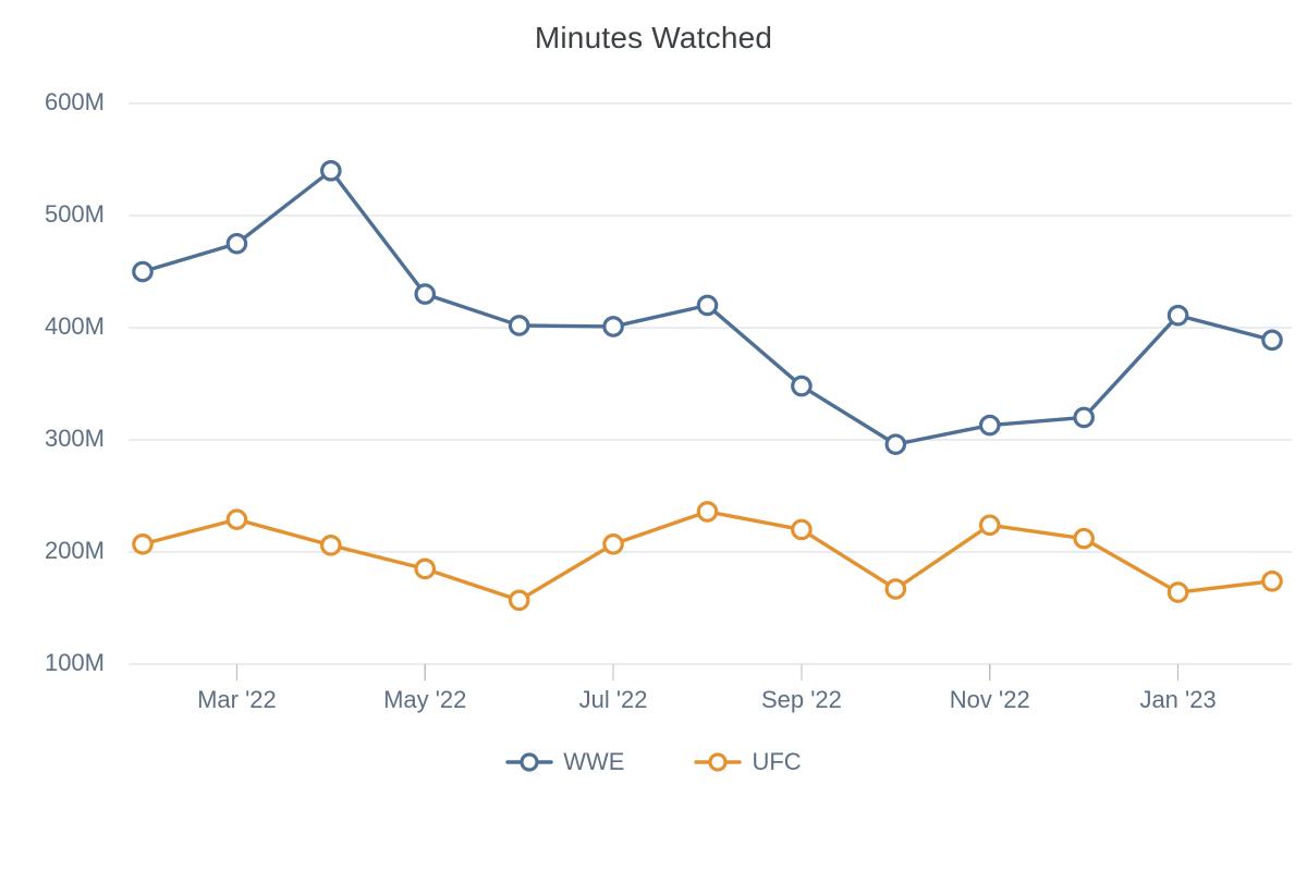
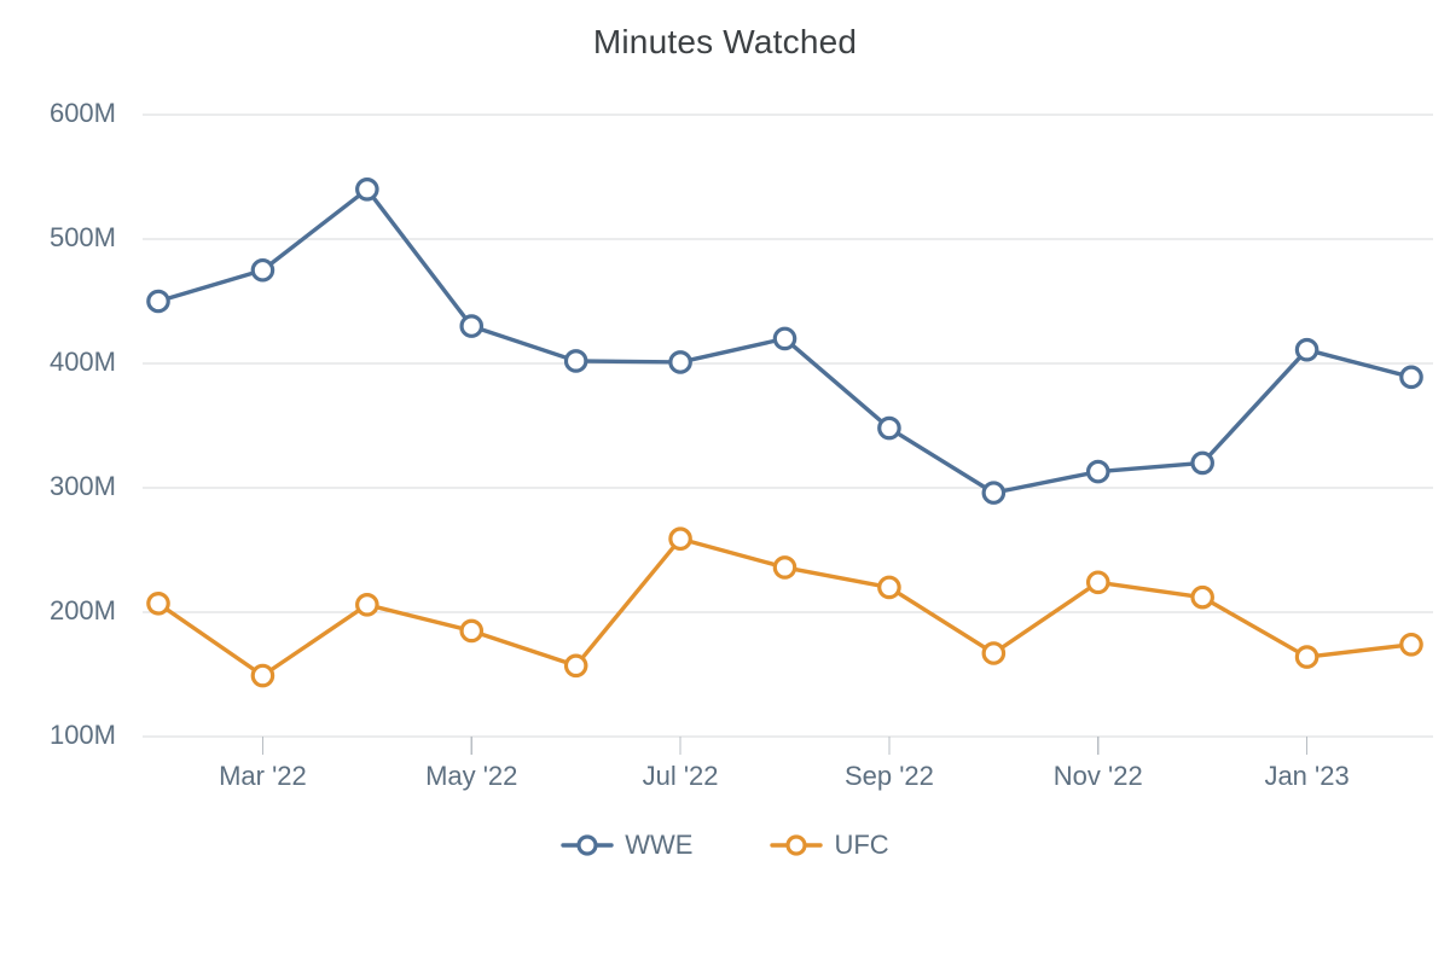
UFC/Mar '22: 229M -> 149M
UFC/Jul '22: 207M -> 259M
